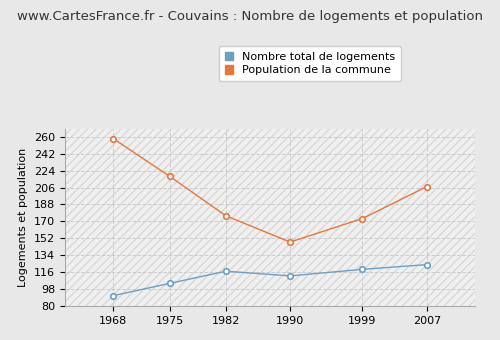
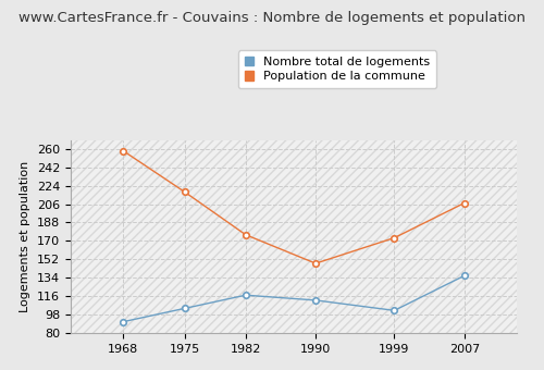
Nombre total de logements/1999: 119 -> 102
Nombre total de logements/2007: 124 -> 136
